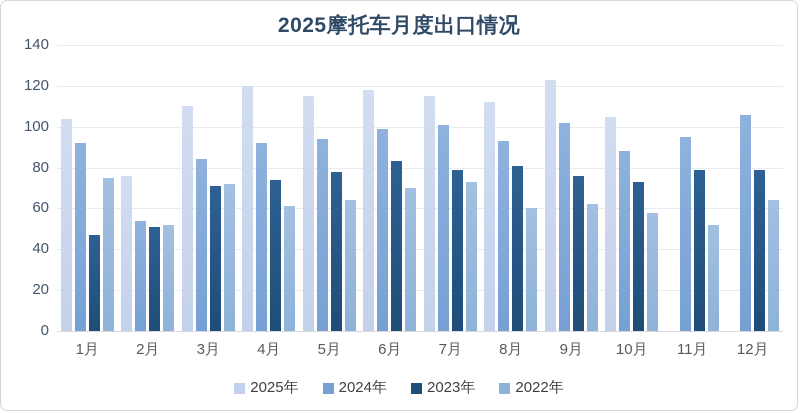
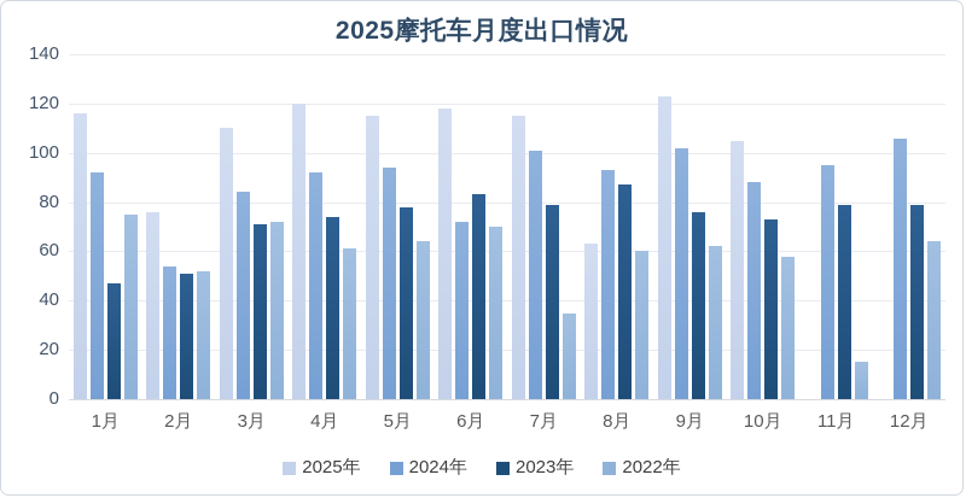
2025年/1月: 104 -> 116
2024年/6月: 99 -> 72
2022年/7月: 73 -> 35
2025年/8月: 112 -> 63
2023年/8月: 81 -> 87
2022年/11月: 52 -> 15
